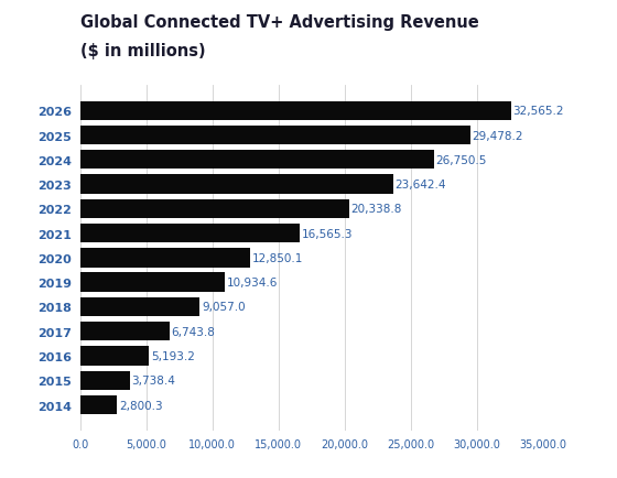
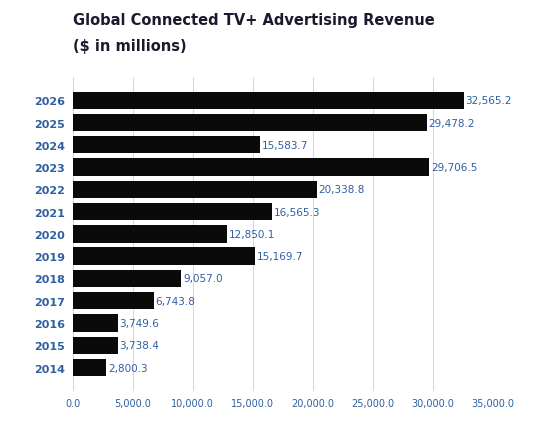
2024: 26,750.5 -> 15,583.7
2023: 23,642.4 -> 29,706.5
2019: 10,934.6 -> 15,169.7
2016: 5,193.2 -> 3,749.6
